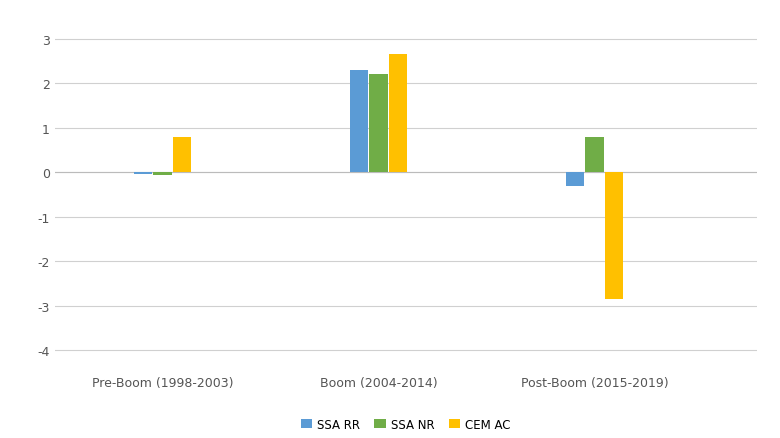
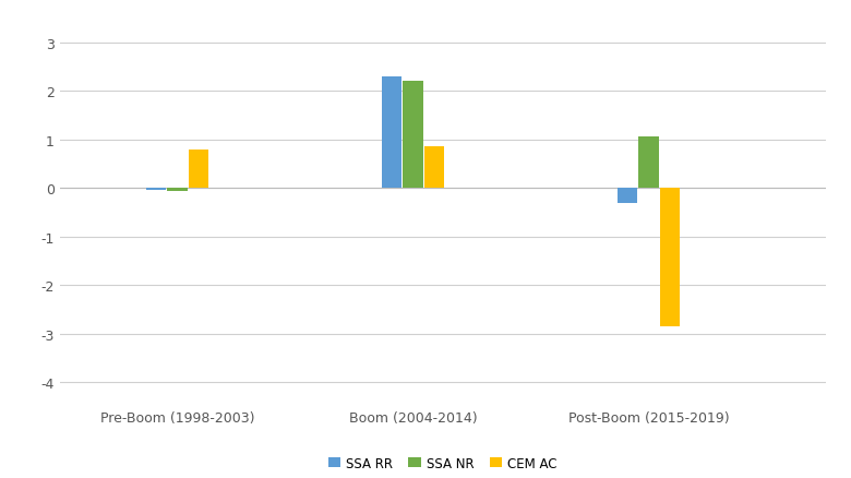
CEM AC/Boom (2004-2014): 2.65 -> 0.85
SSA NR/Post-Boom (2015-2019): 0.80 -> 1.07
